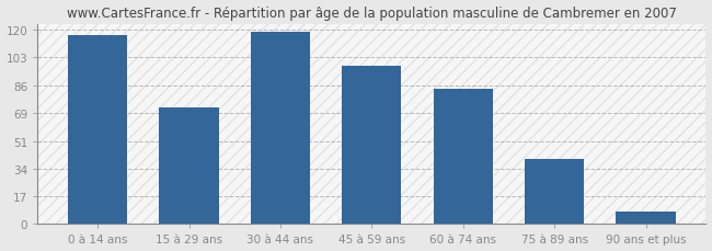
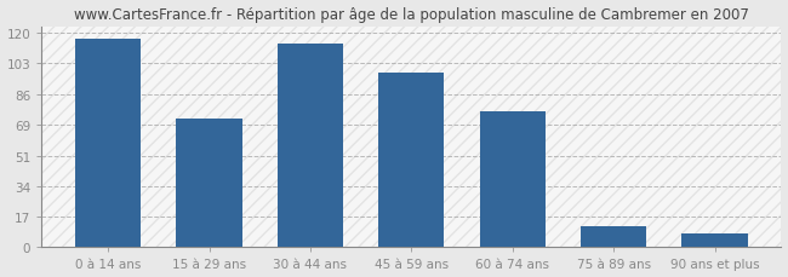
30 à 44 ans: 119 -> 114
60 à 74 ans: 84 -> 76
75 à 89 ans: 40 -> 12
